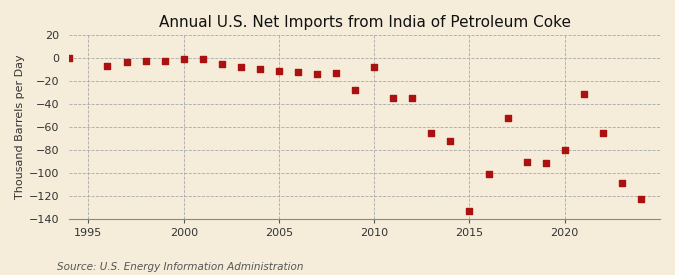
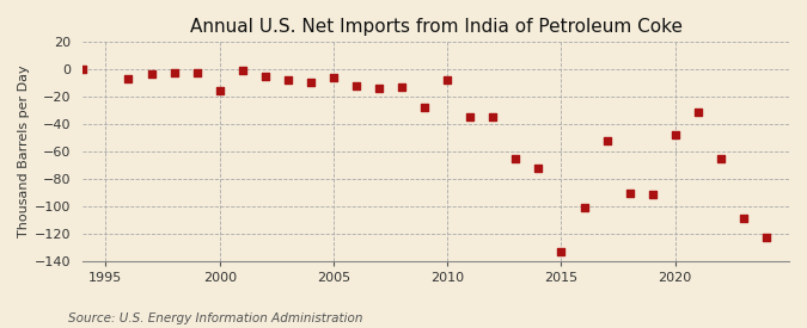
2000: -1 -> -15
2005: -11 -> -6
2020: -80 -> -48
